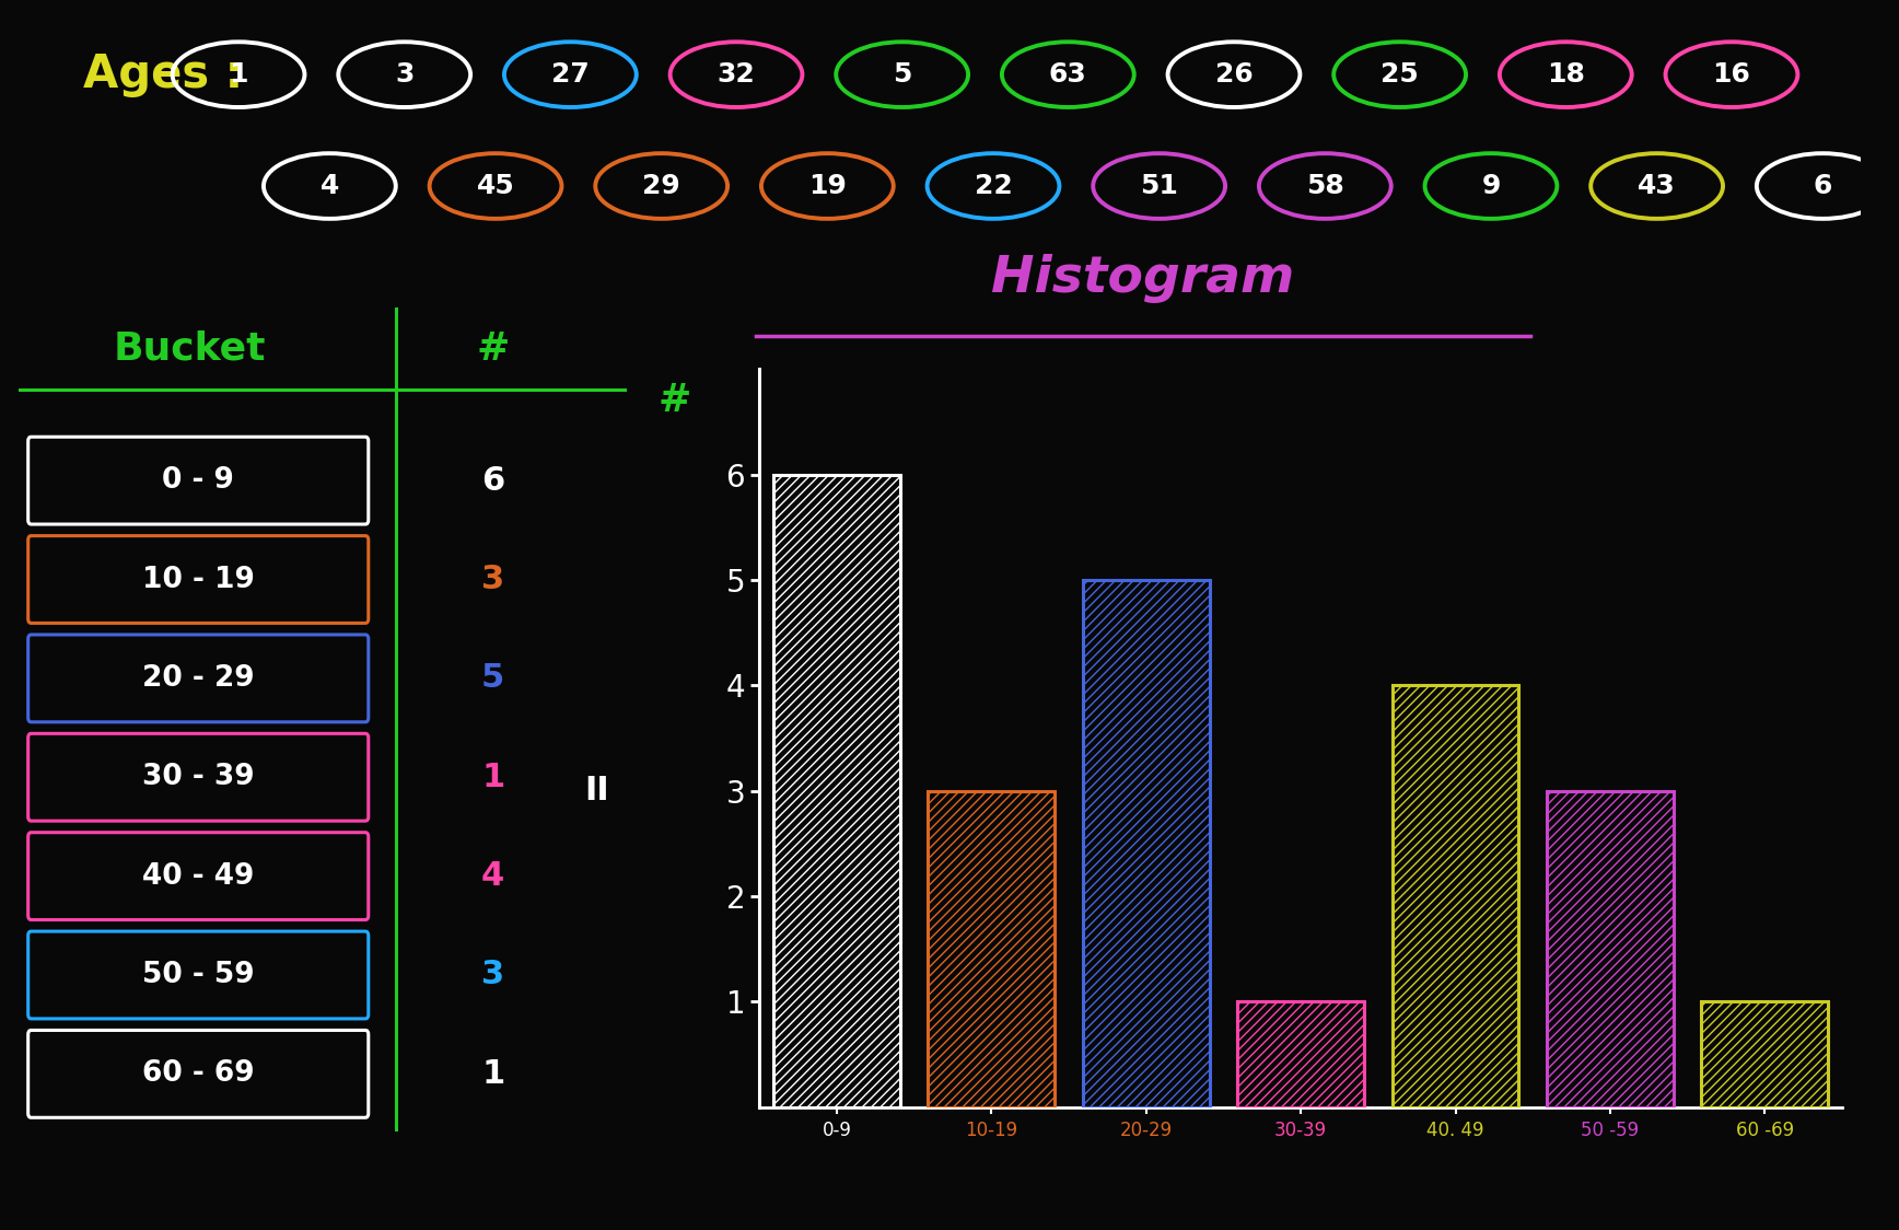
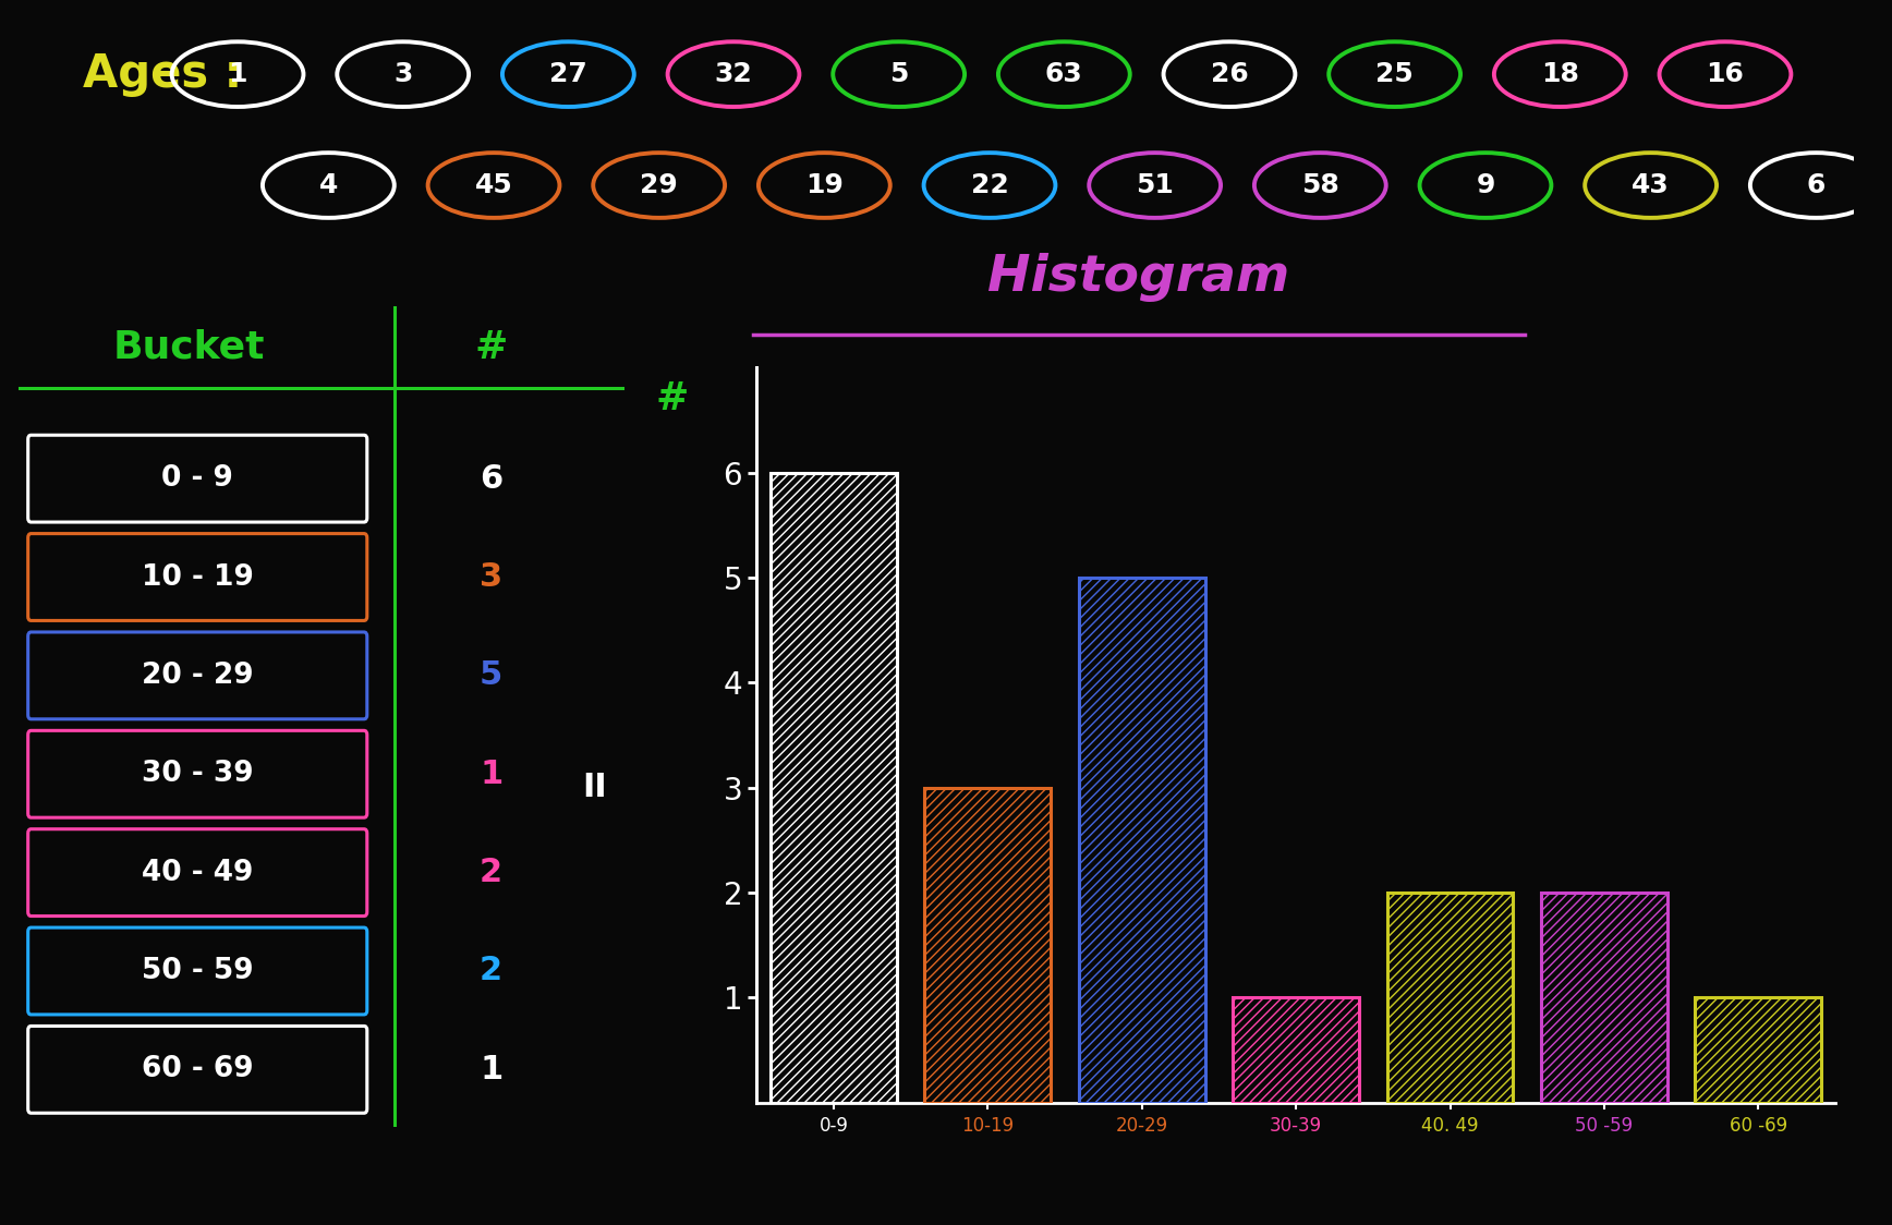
40. 49: 4 -> 2
50 -59: 3 -> 2
